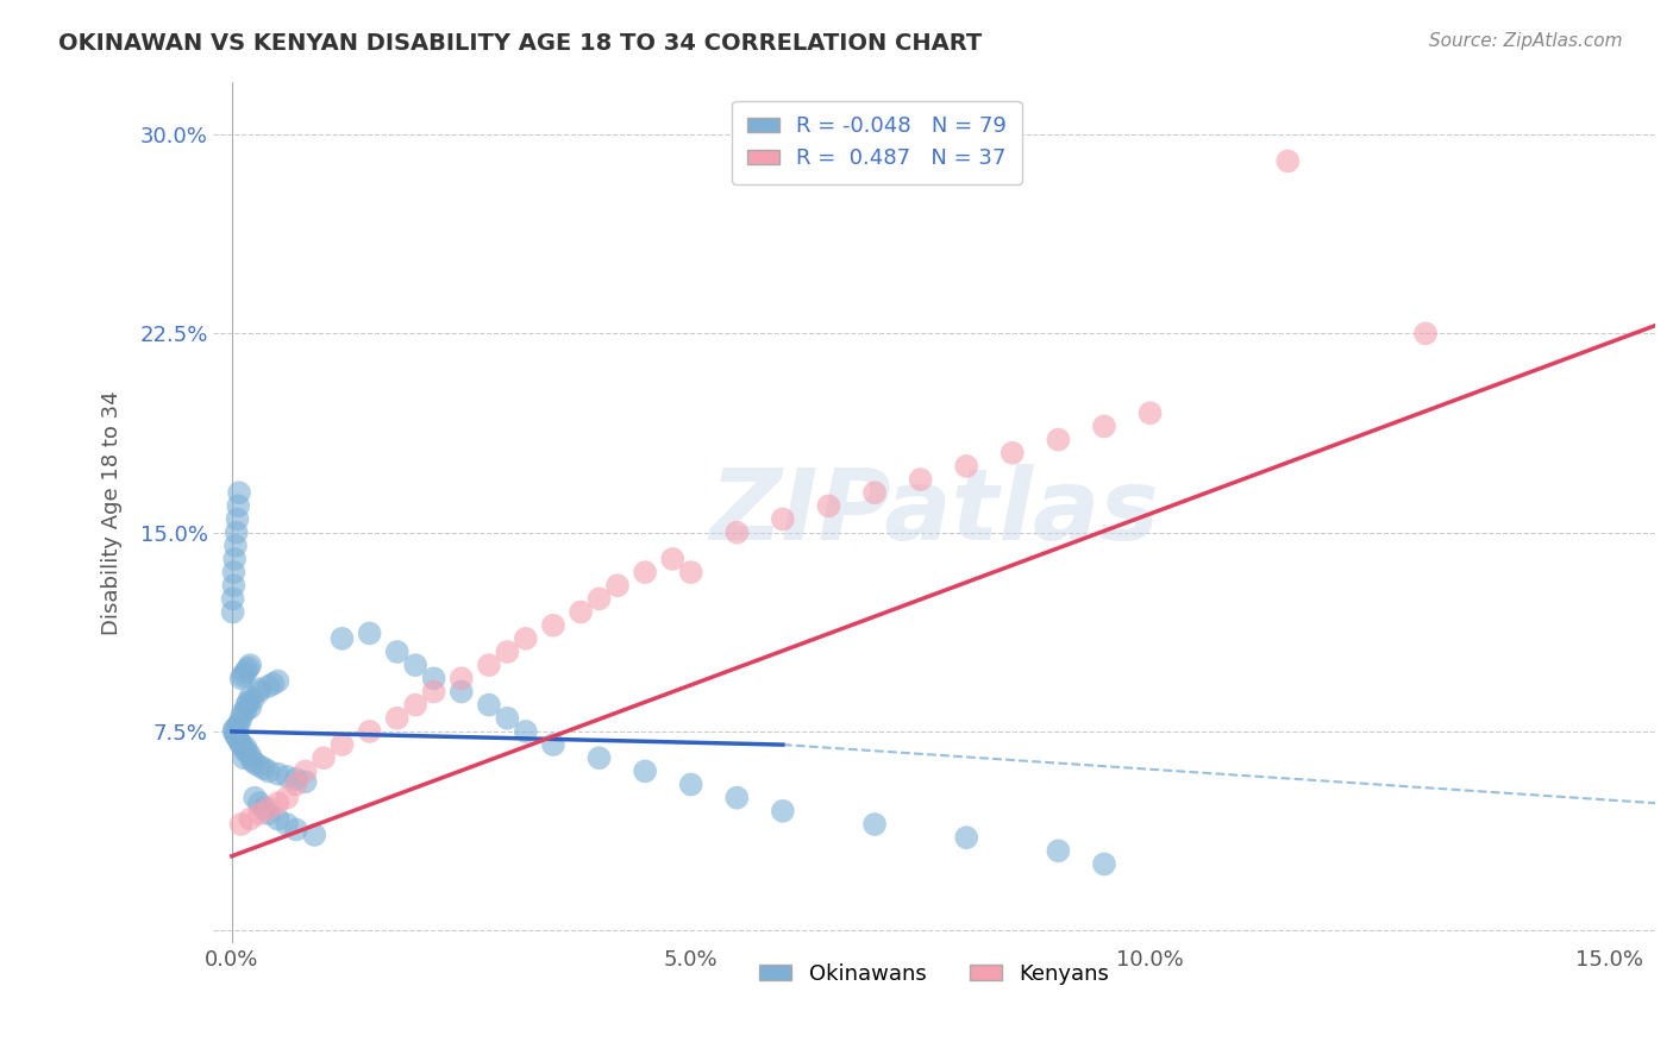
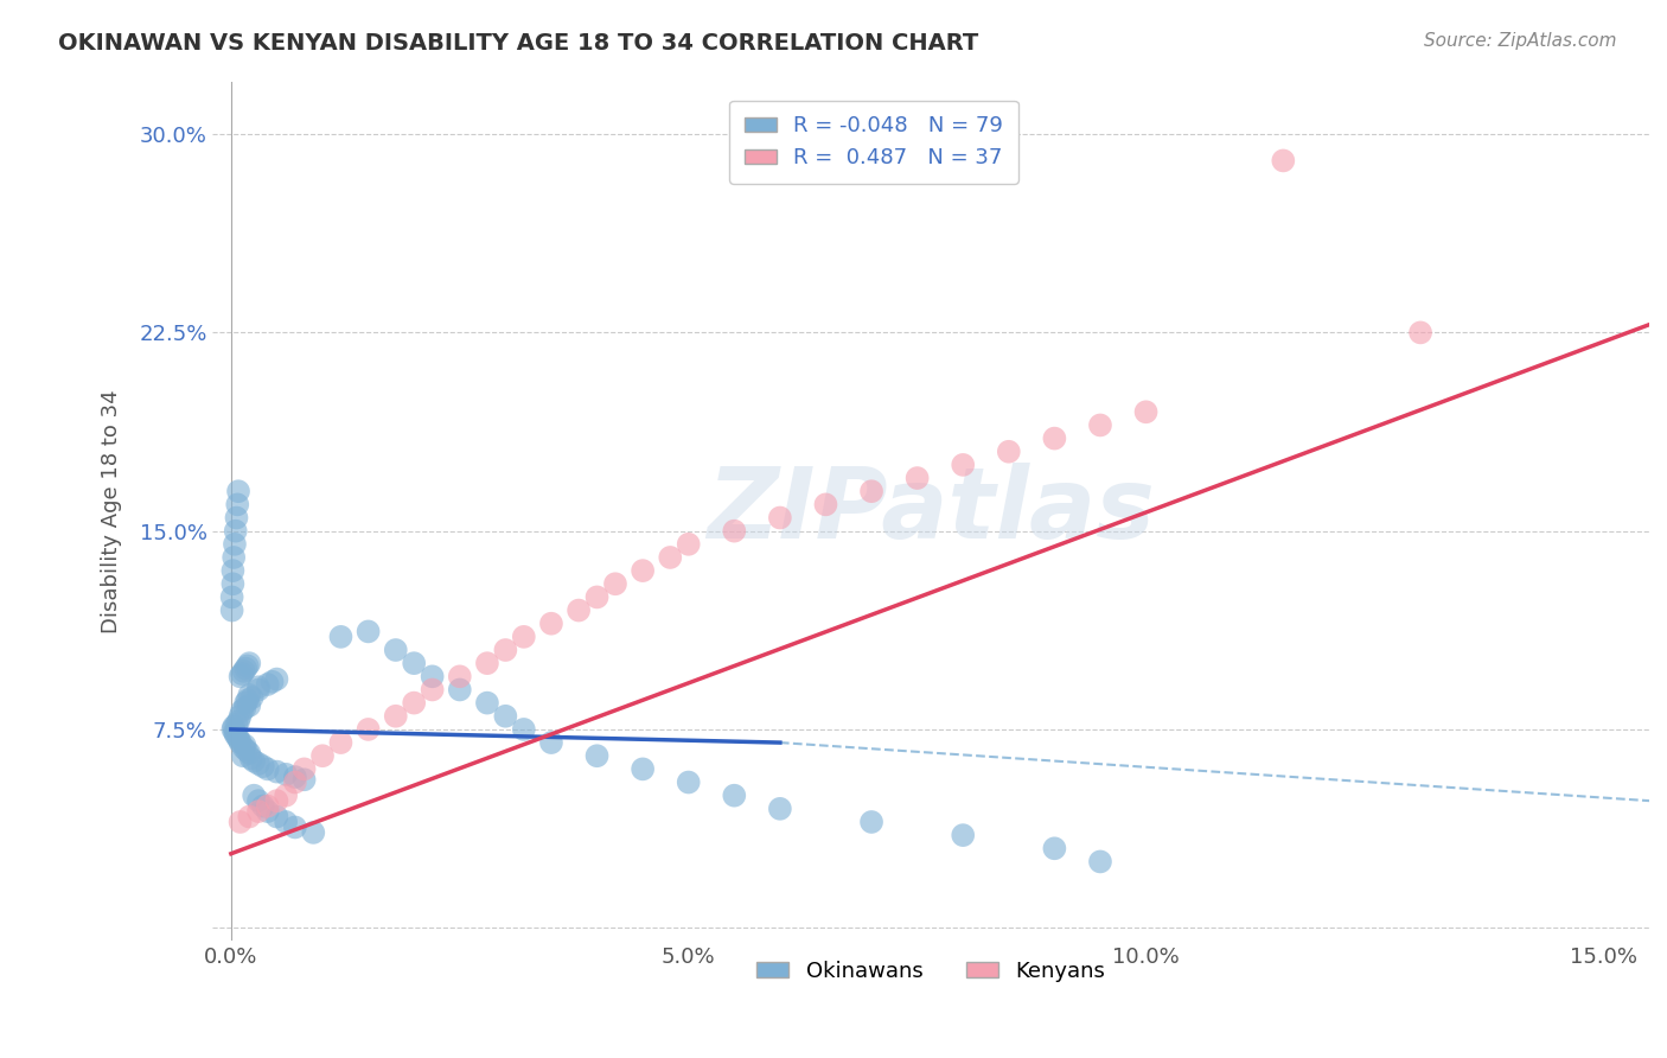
Kenyans/5.0%: 13.5% -> 14.5%
